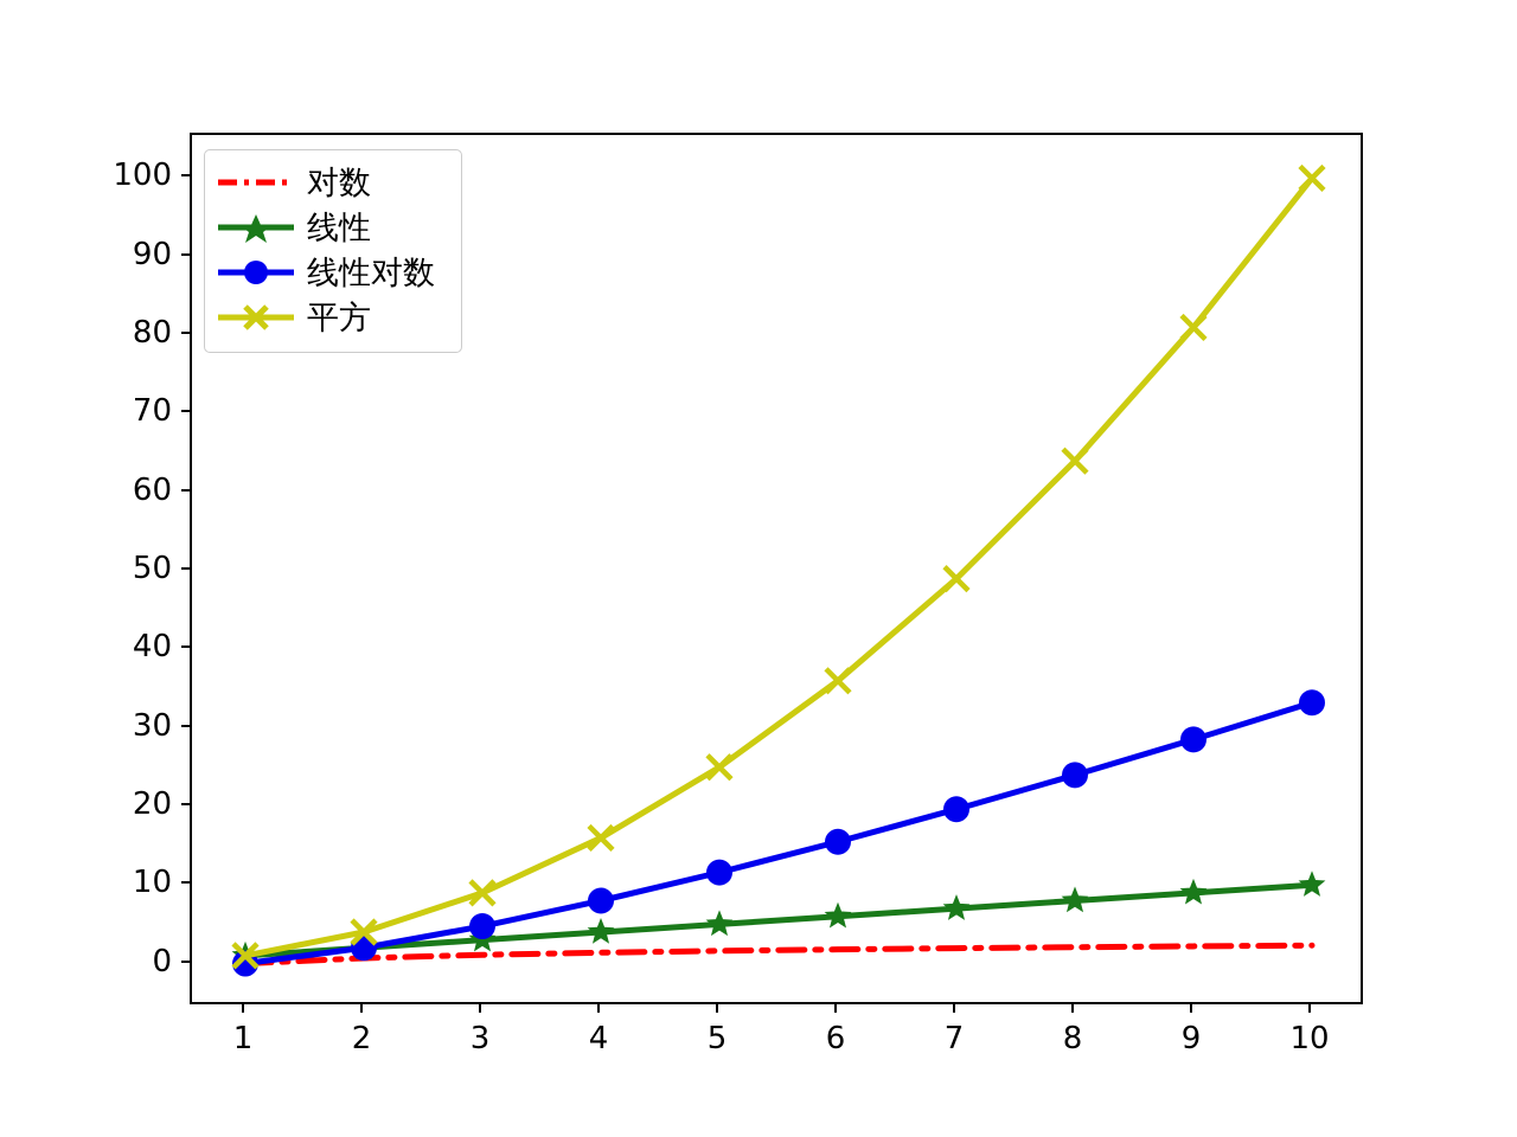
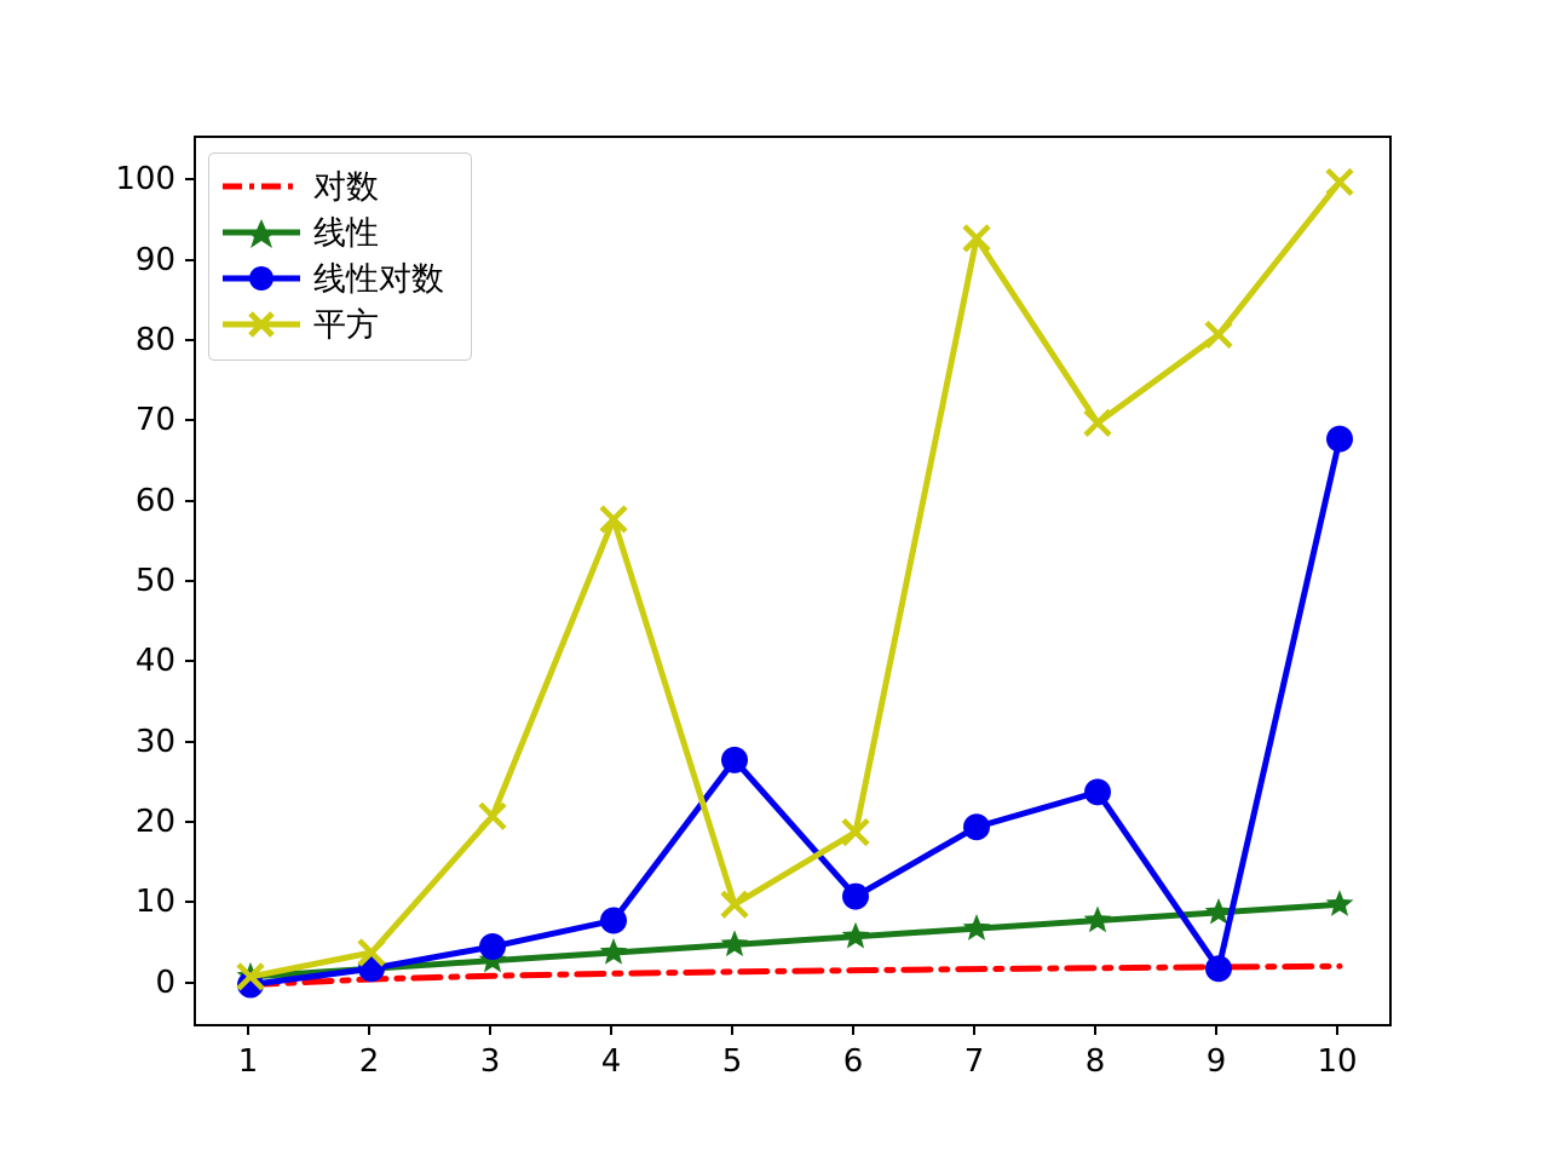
平方/3: 9 -> 21
平方/4: 16 -> 58
线性对数/5: 12 -> 28
平方/5: 25 -> 10
线性对数/6: 16 -> 11
平方/6: 36 -> 19
平方/7: 49 -> 93
平方/8: 64 -> 70
线性对数/9: 29 -> 2
线性对数/10: 33 -> 68
